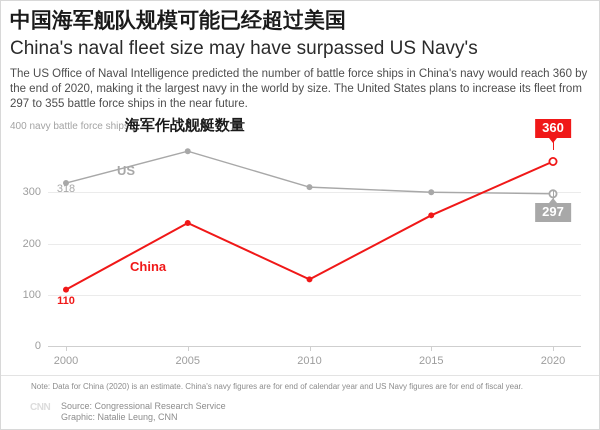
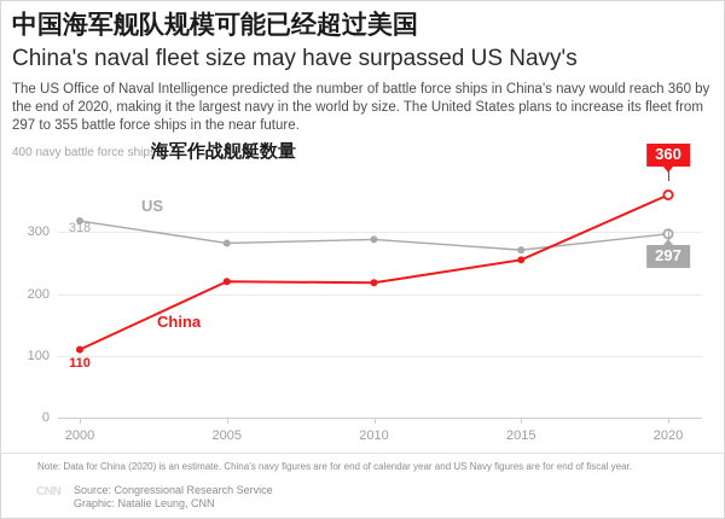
US/2005: 380 -> 280
China/2005: 240 -> 220
US/2010: 310 -> 290
China/2010: 130 -> 220
US/2015: 300 -> 270
